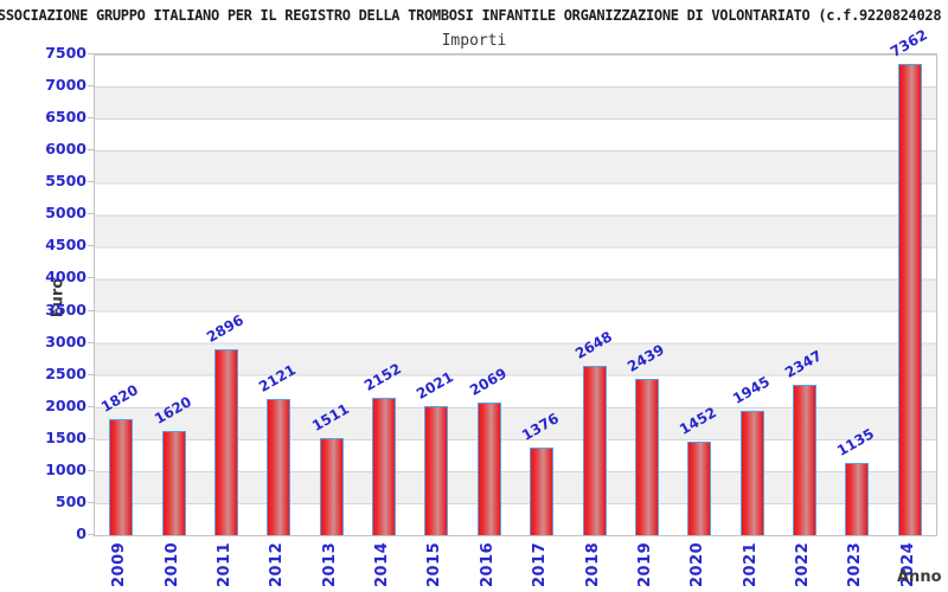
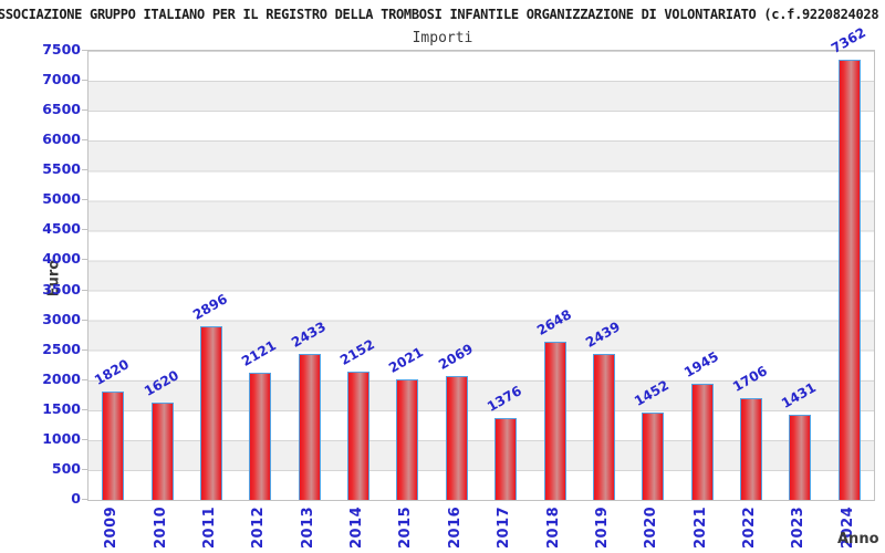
2013: 1511 -> 2433
2022: 2347 -> 1706
2023: 1135 -> 1431
